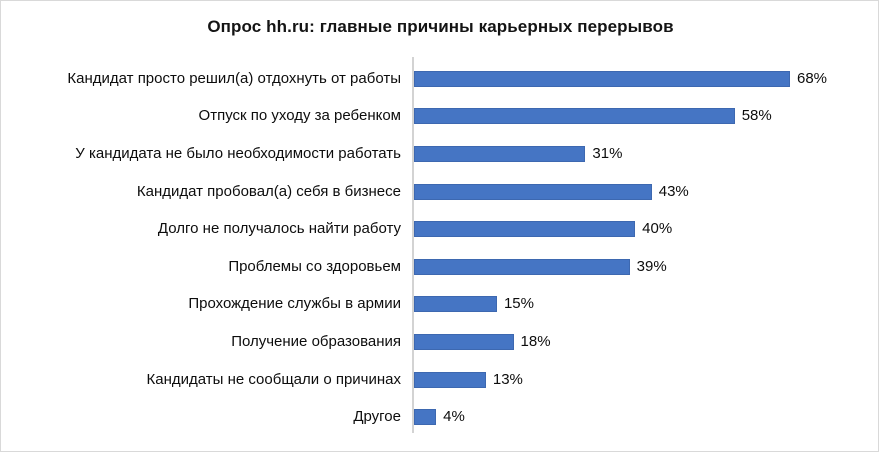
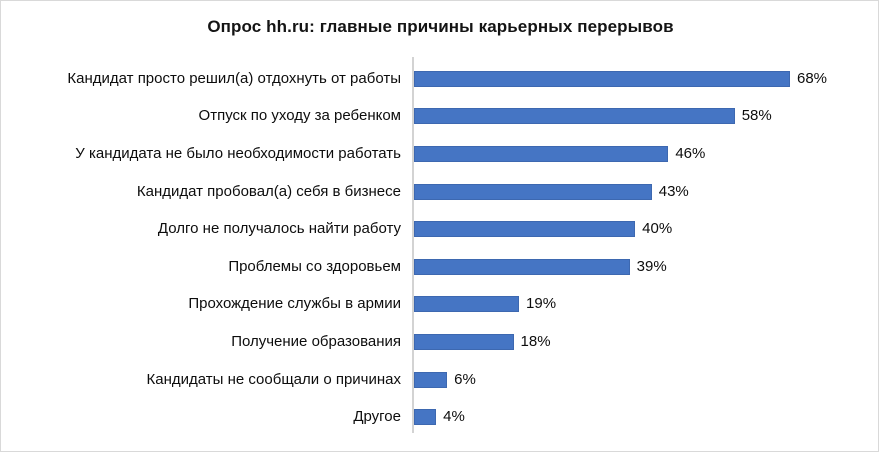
У кандидата не было необходимости работать: 31% -> 46%
Прохождение службы в армии: 15% -> 19%
Кандидаты не сообщали о причинах: 13% -> 6%
